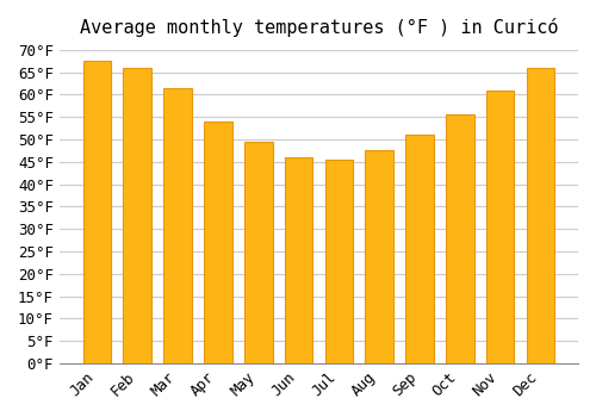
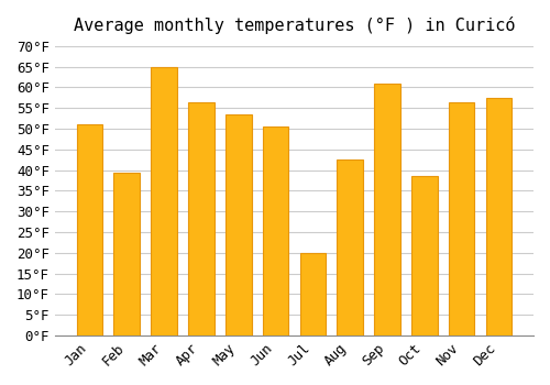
Jan: 67.5°F -> 51.0°F
Feb: 66.0°F -> 39.5°F
Mar: 61.5°F -> 65.0°F
Apr: 54.0°F -> 56.5°F
May: 49.5°F -> 53.5°F
Jun: 46.0°F -> 50.5°F
Jul: 45.5°F -> 20.0°F
Aug: 47.5°F -> 42.5°F
Sep: 51.0°F -> 61.0°F
Oct: 55.5°F -> 38.5°F
Nov: 61.0°F -> 56.5°F
Dec: 66.0°F -> 57.5°F
